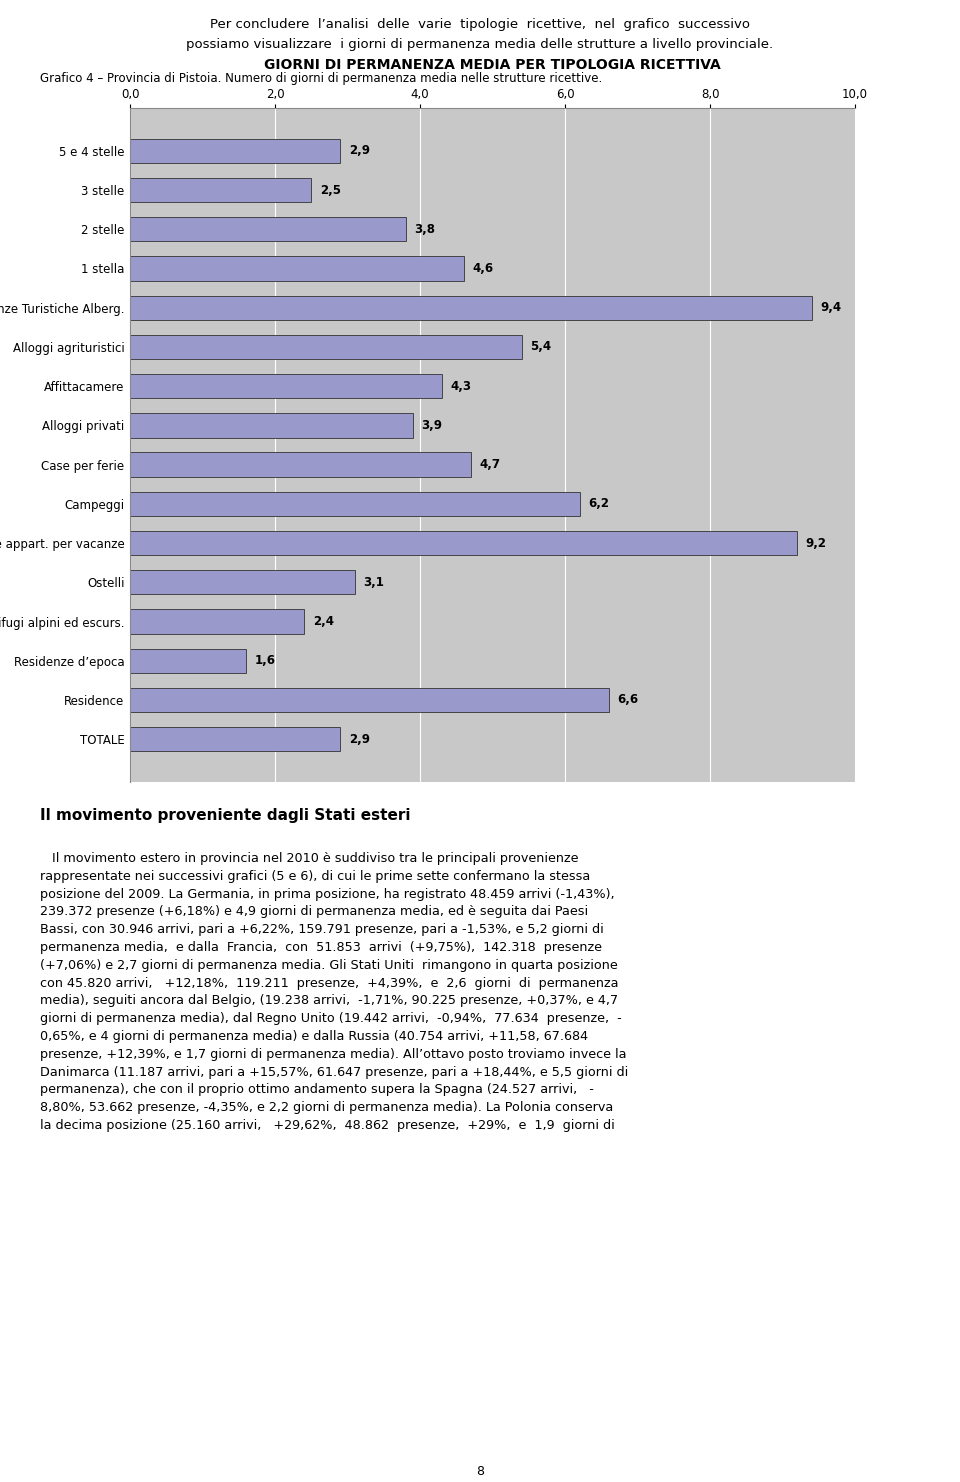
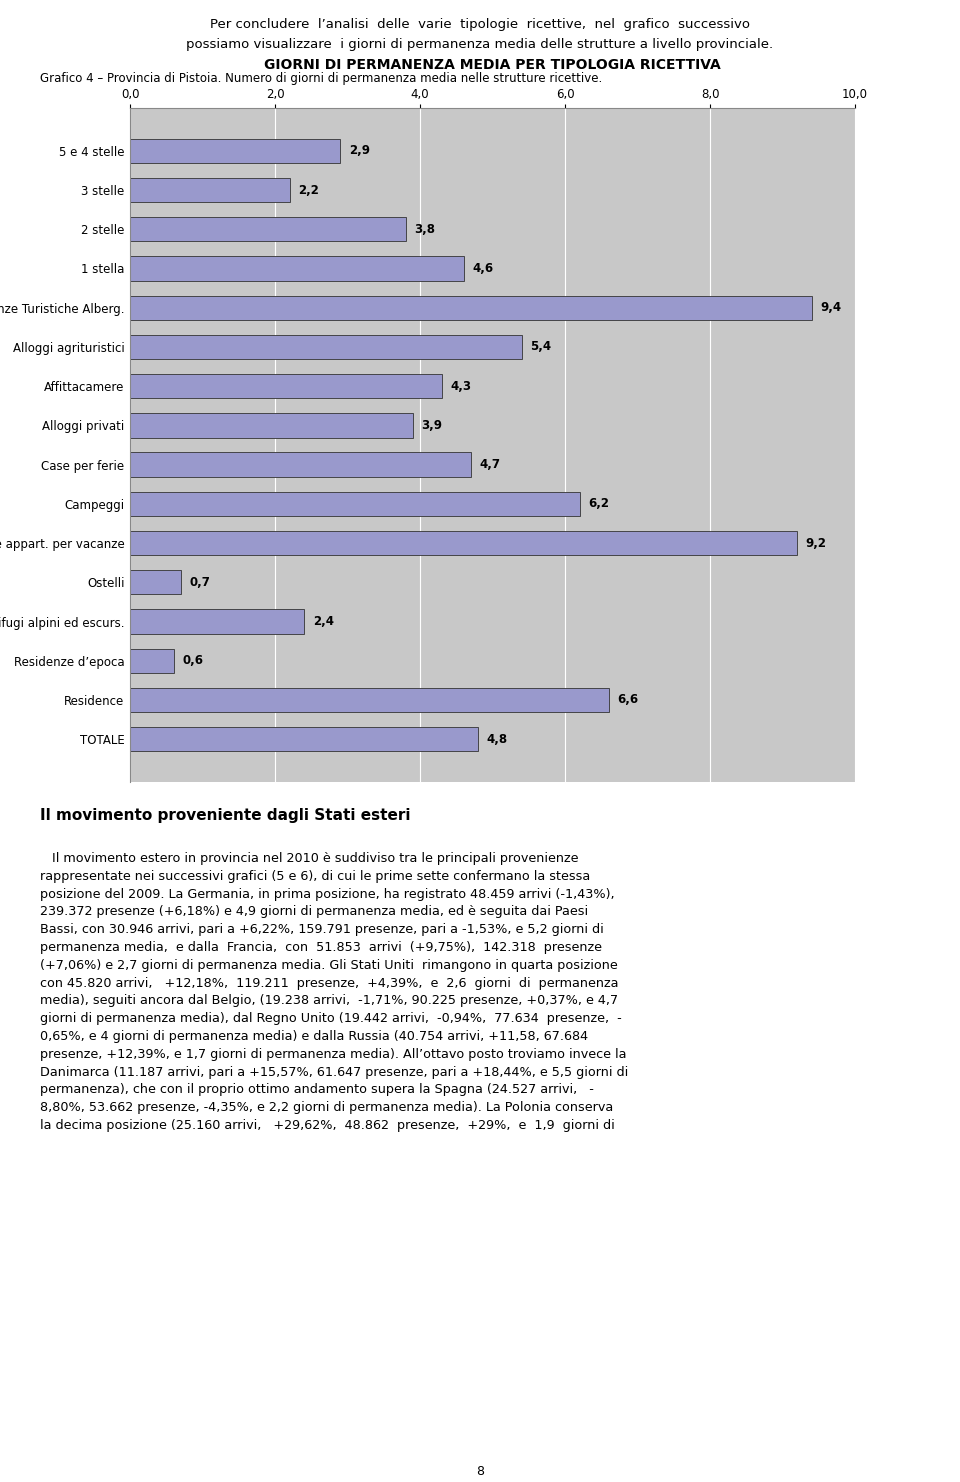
3 stelle: 2,5 -> 2,2
Ostelli: 3,1 -> 0,7
Residenze d’epoca: 1,6 -> 0,6
TOTALE: 2,9 -> 4,8
